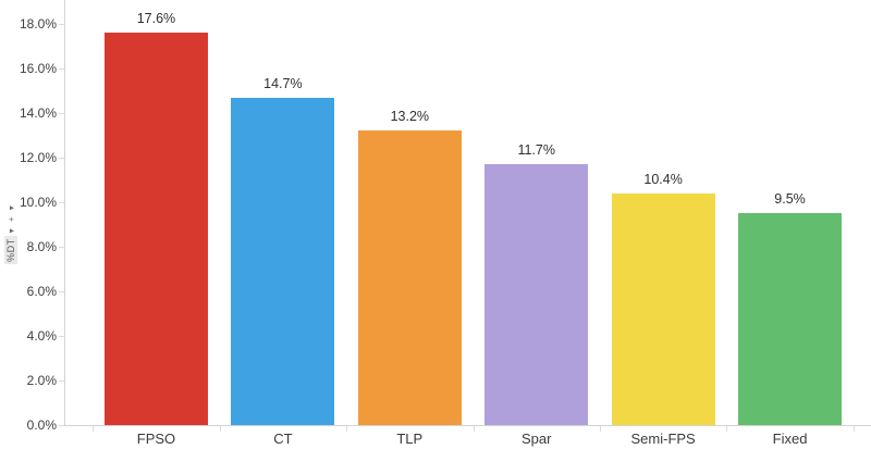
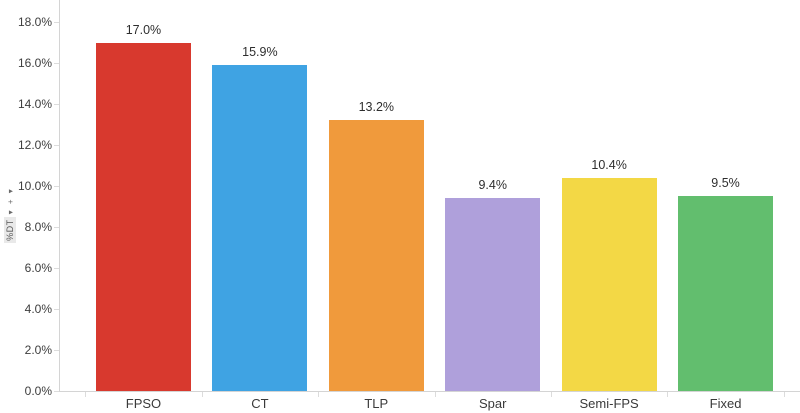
FPSO: 17.6% -> 17.0%
CT: 14.7% -> 15.9%
Spar: 11.7% -> 9.4%
